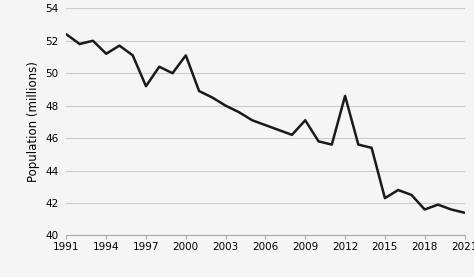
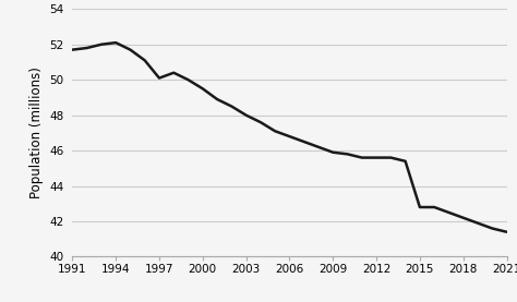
1991: 52.4 -> 51.7
1994: 51.2 -> 52.1
1997: 49.2 -> 50.1
2000: 51.1 -> 49.5
2009: 47.1 -> 45.9
2012: 48.6 -> 45.6
2015: 42.3 -> 42.8
2018: 41.6 -> 42.2
